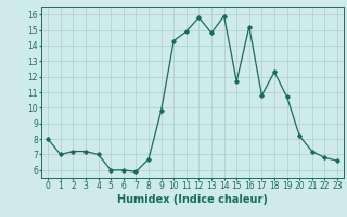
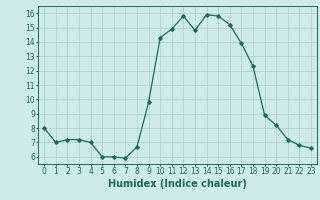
15: 11.7 -> 15.8
17: 10.8 -> 13.9
19: 10.7 -> 8.9
